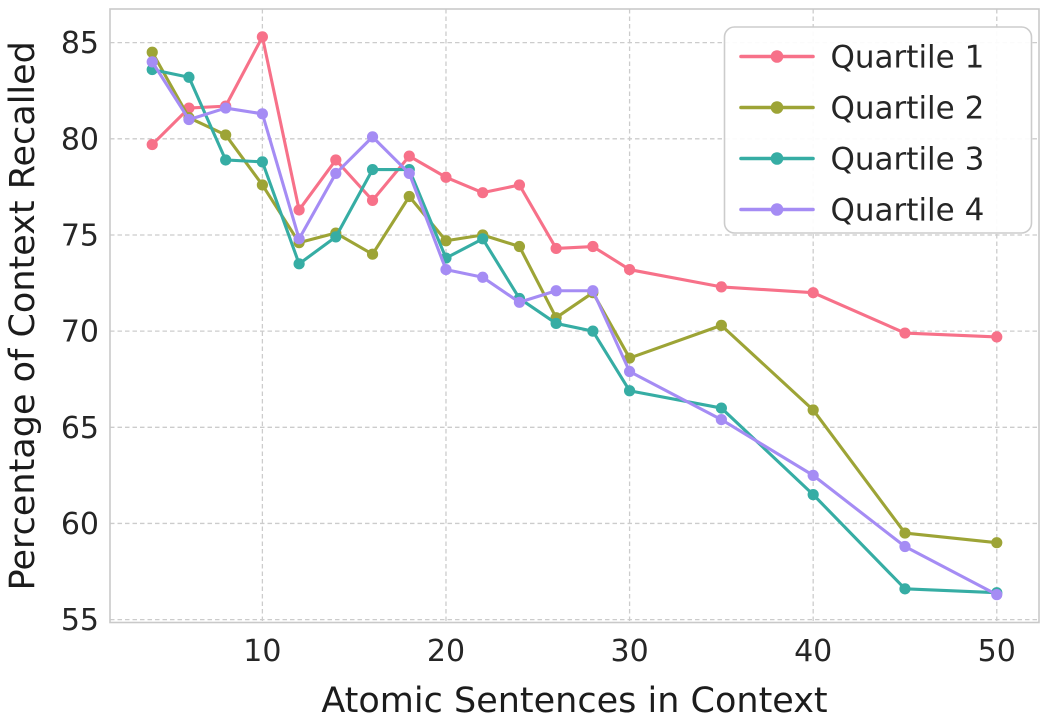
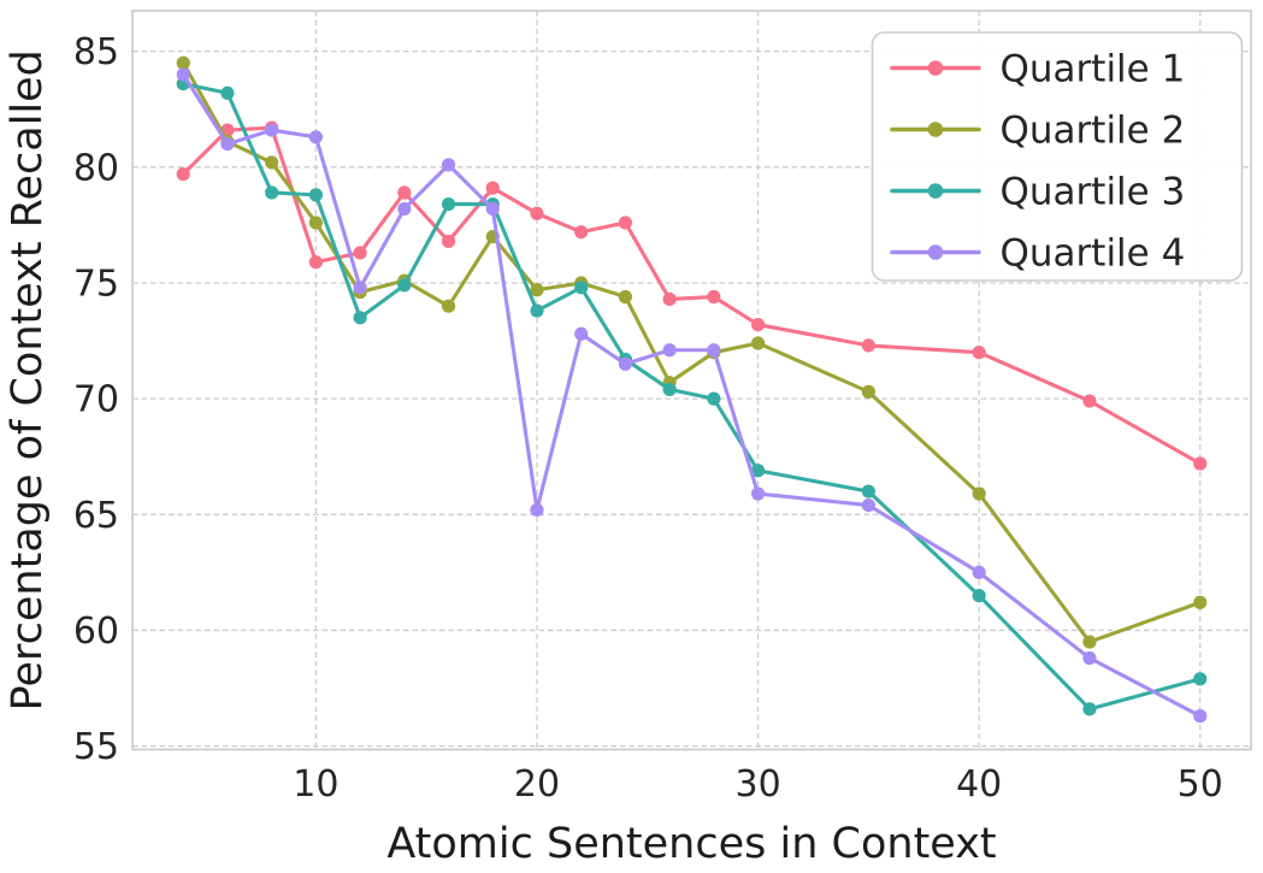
Quartile 1/10: 85.3 -> 75.9
Quartile 4/20: 73.2 -> 65.2
Quartile 2/30: 68.6 -> 72.4
Quartile 4/30: 67.9 -> 65.9
Quartile 1/50: 69.7 -> 67.2
Quartile 2/50: 59.0 -> 61.2
Quartile 3/50: 56.4 -> 57.9
